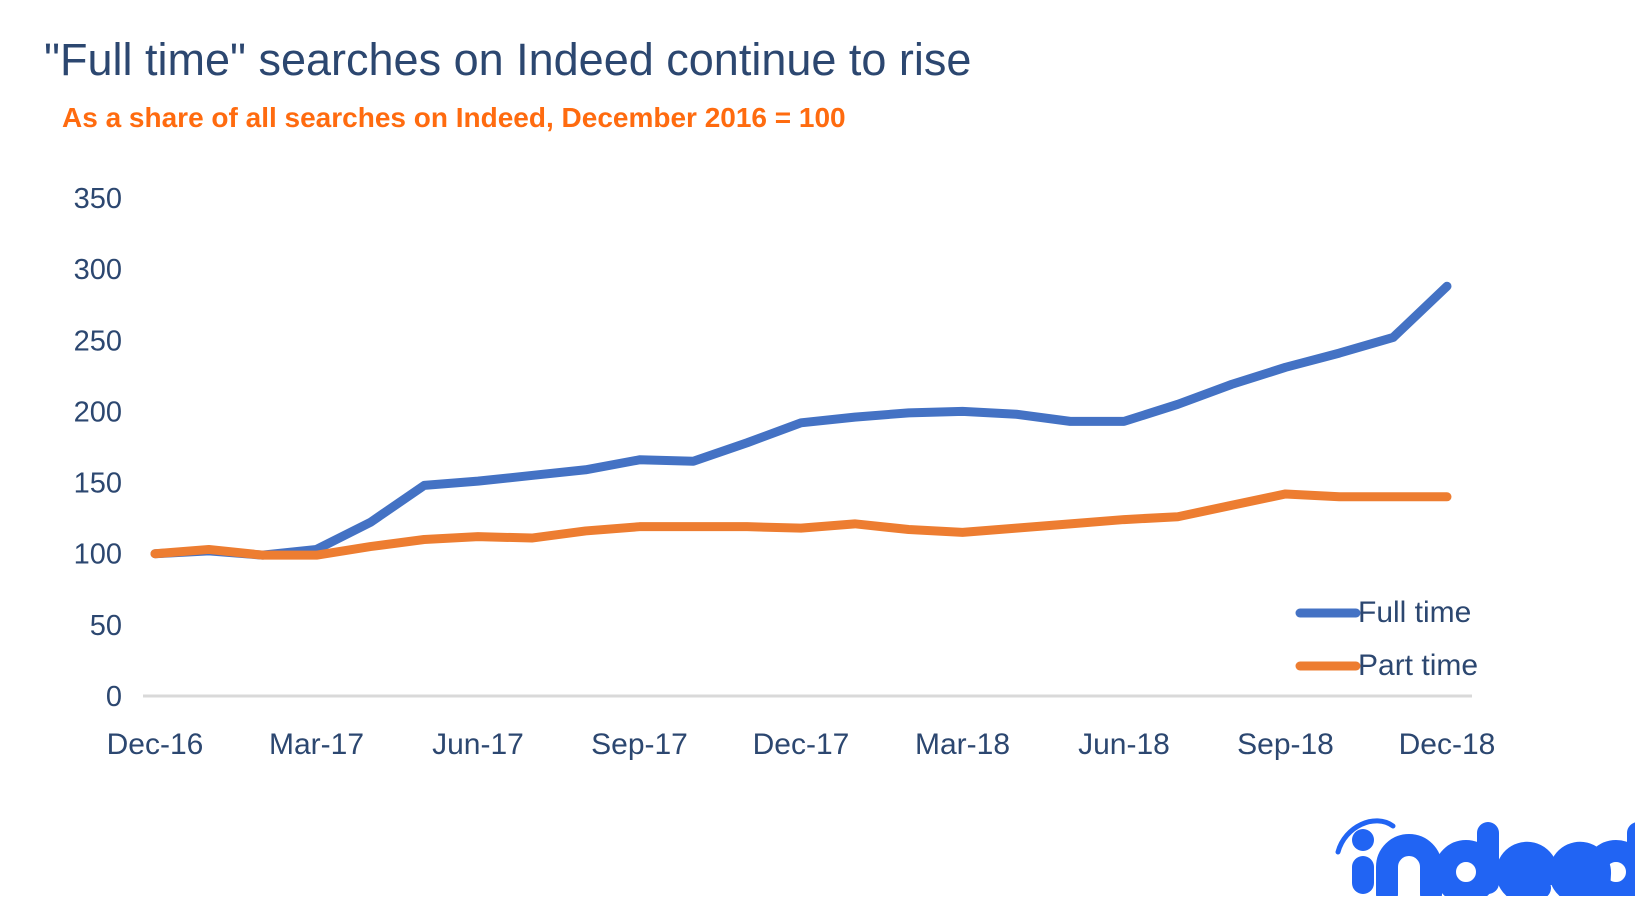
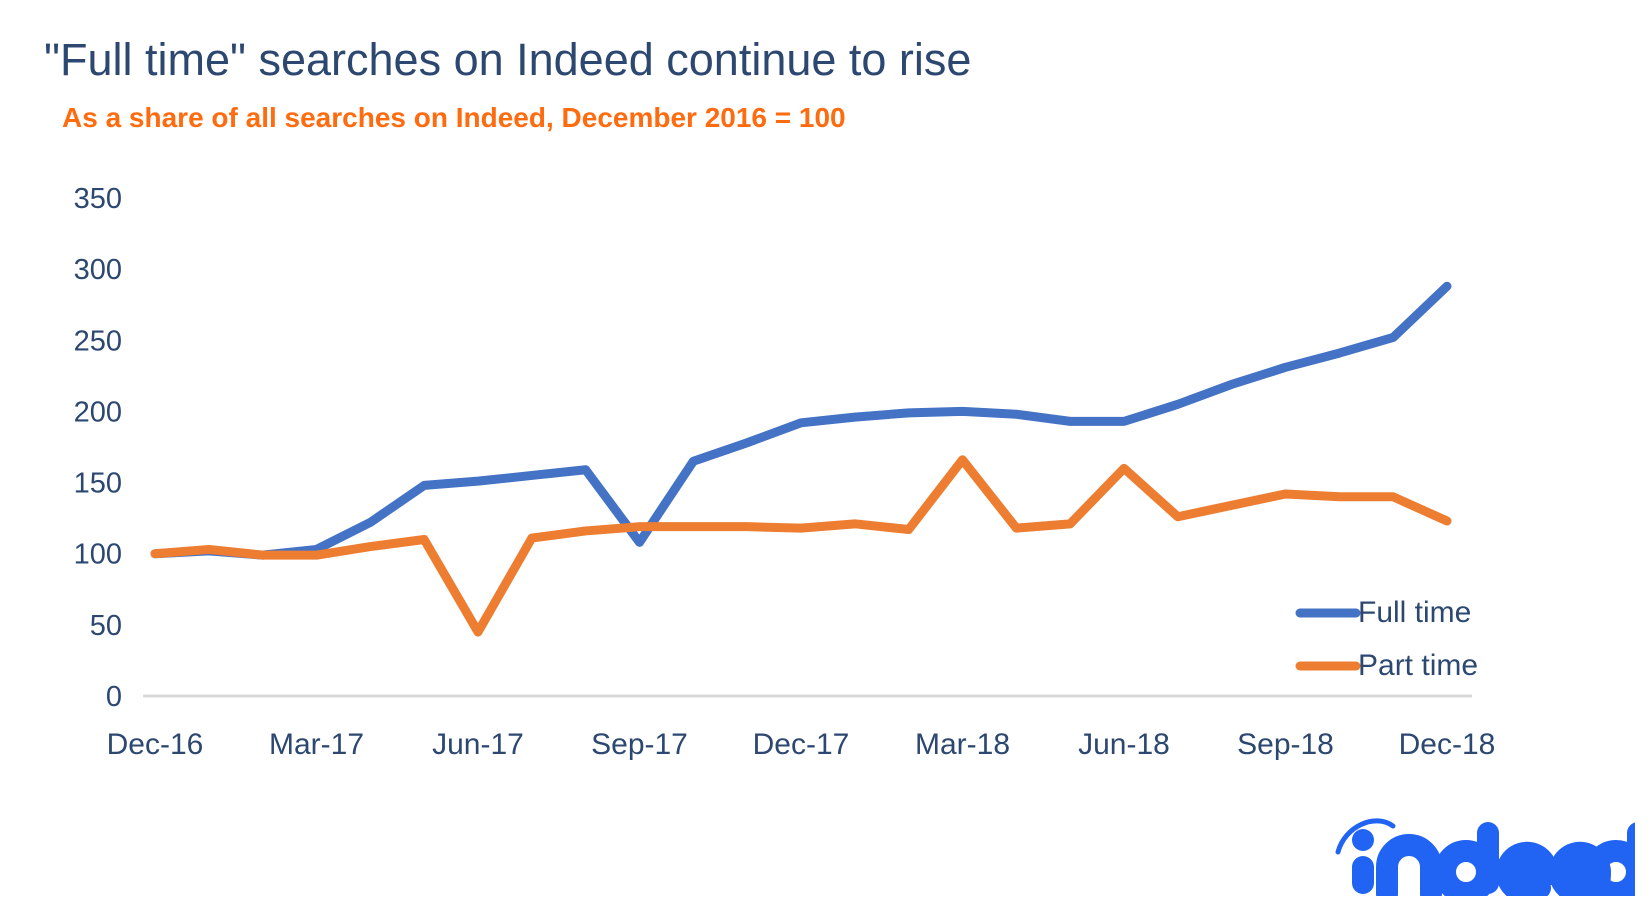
Part time/Jun-17: 112 -> 45
Full time/Sep-17: 166 -> 108
Part time/Mar-18: 115 -> 166
Part time/Jun-18: 124 -> 160
Part time/Dec-18: 140 -> 123
